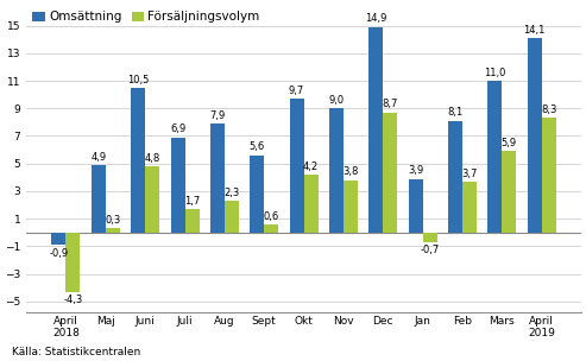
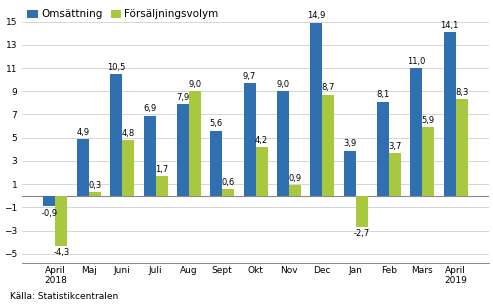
Försäljningsvolym/Aug: 2,3 -> 9,0
Försäljningsvolym/Nov: 3,8 -> 0,9
Försäljningsvolym/Jan: -0,7 -> -2,7
